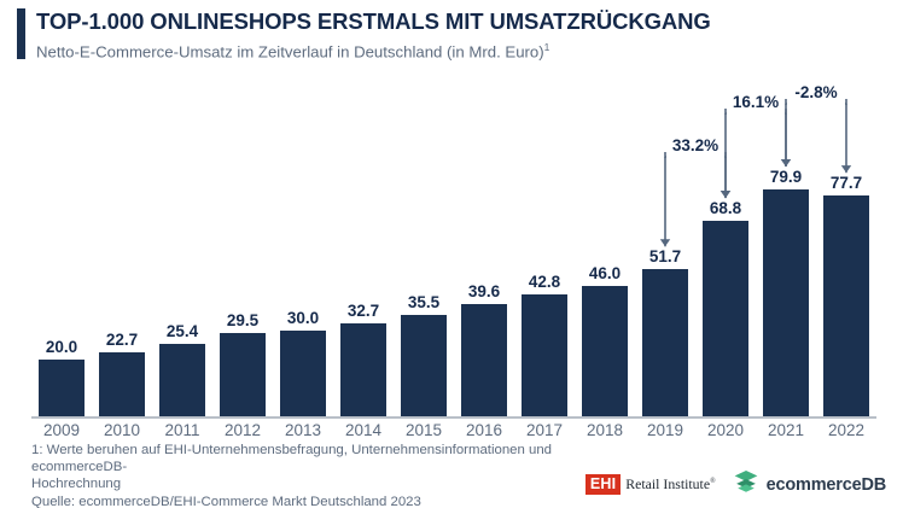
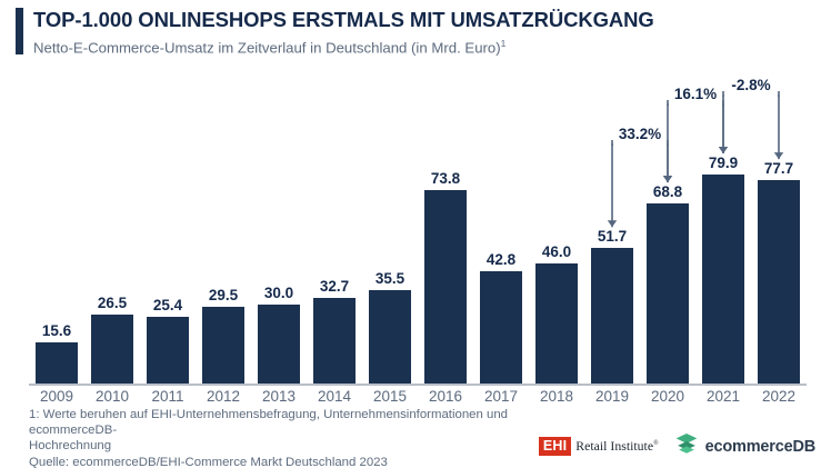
2009: 20.0 -> 15.6
2010: 22.7 -> 26.5
2016: 39.6 -> 73.8
